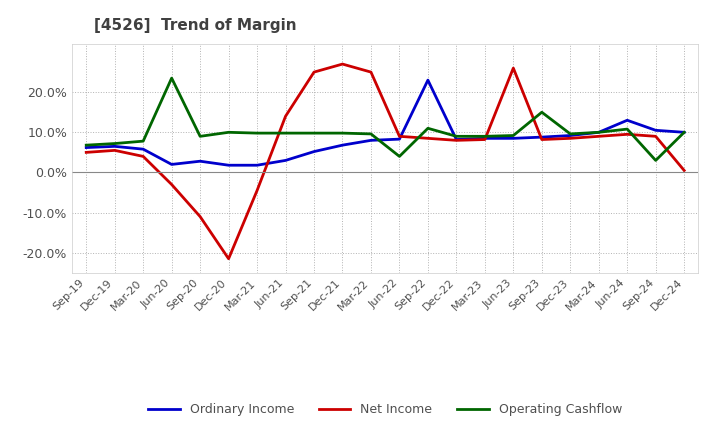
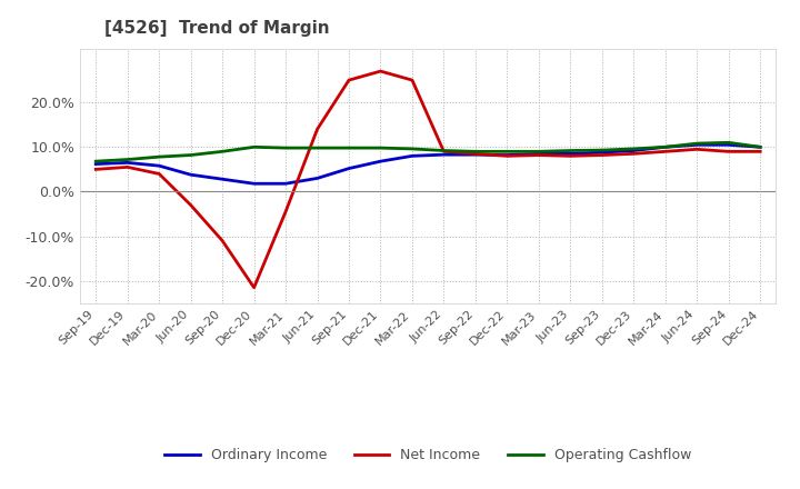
Ordinary Income/Jun-20: 2.0% -> 3.8%
Operating Cashflow/Jun-20: 23.5% -> 8.2%
Operating Cashflow/Jun-22: 4.0% -> 9.2%
Ordinary Income/Sep-22: 23.0% -> 8.3%
Operating Cashflow/Sep-22: 11.0% -> 9.0%
Net Income/Jun-23: 26.0% -> 8.0%
Operating Cashflow/Sep-23: 15.0% -> 9.3%
Ordinary Income/Jun-24: 13.0% -> 10.5%
Operating Cashflow/Sep-24: 3.0% -> 11.0%
Net Income/Dec-24: 0.5% -> 9.0%
